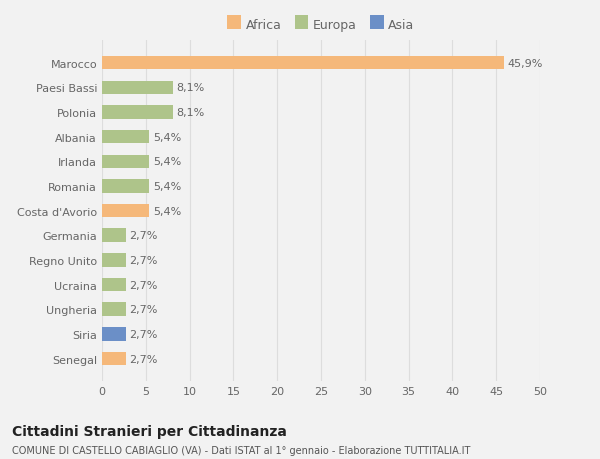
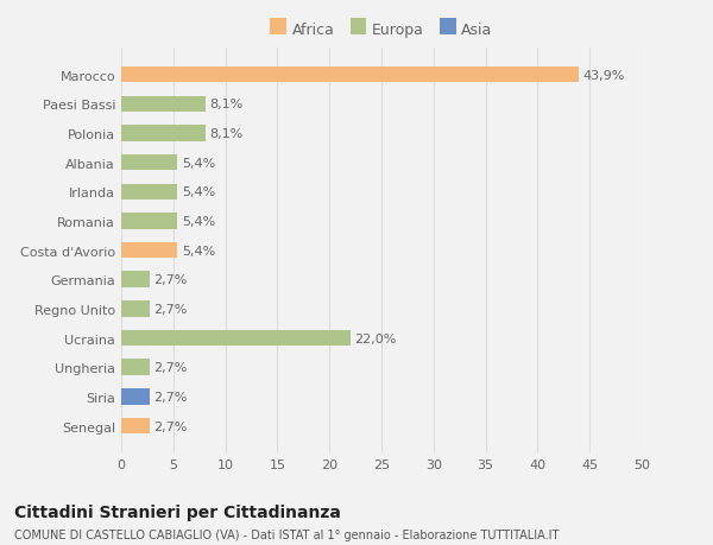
Marocco: 45,9% -> 43,9%
Ucraina: 2,7% -> 22,0%
